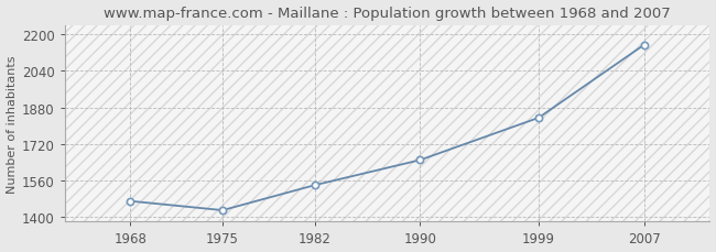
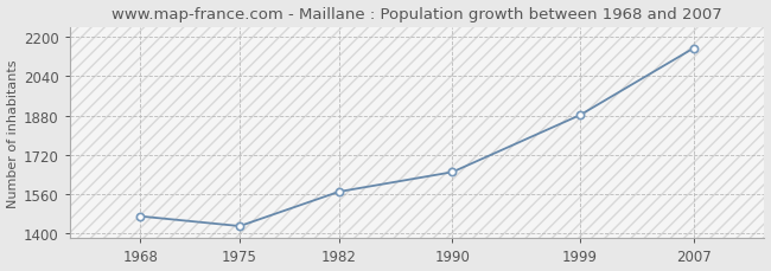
1982: 1540 -> 1570
1999: 1835 -> 1882
